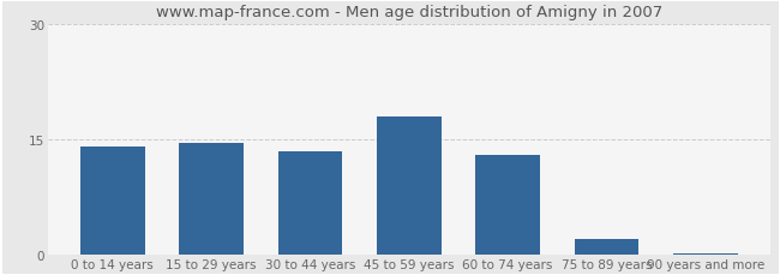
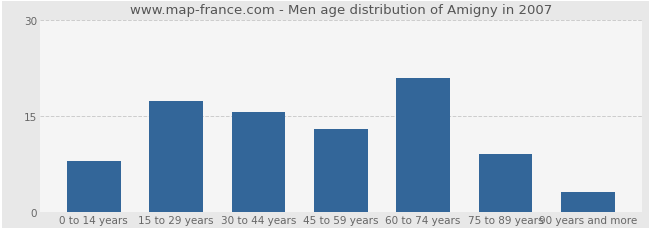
0 to 14 years: 14.0 -> 8.0
15 to 29 years: 14.5 -> 17.4
30 to 44 years: 13.5 -> 15.6
45 to 59 years: 18.0 -> 13.0
60 to 74 years: 13.0 -> 21.0
75 to 89 years: 2.0 -> 9.0
90 years and more: 0.2 -> 3.2
